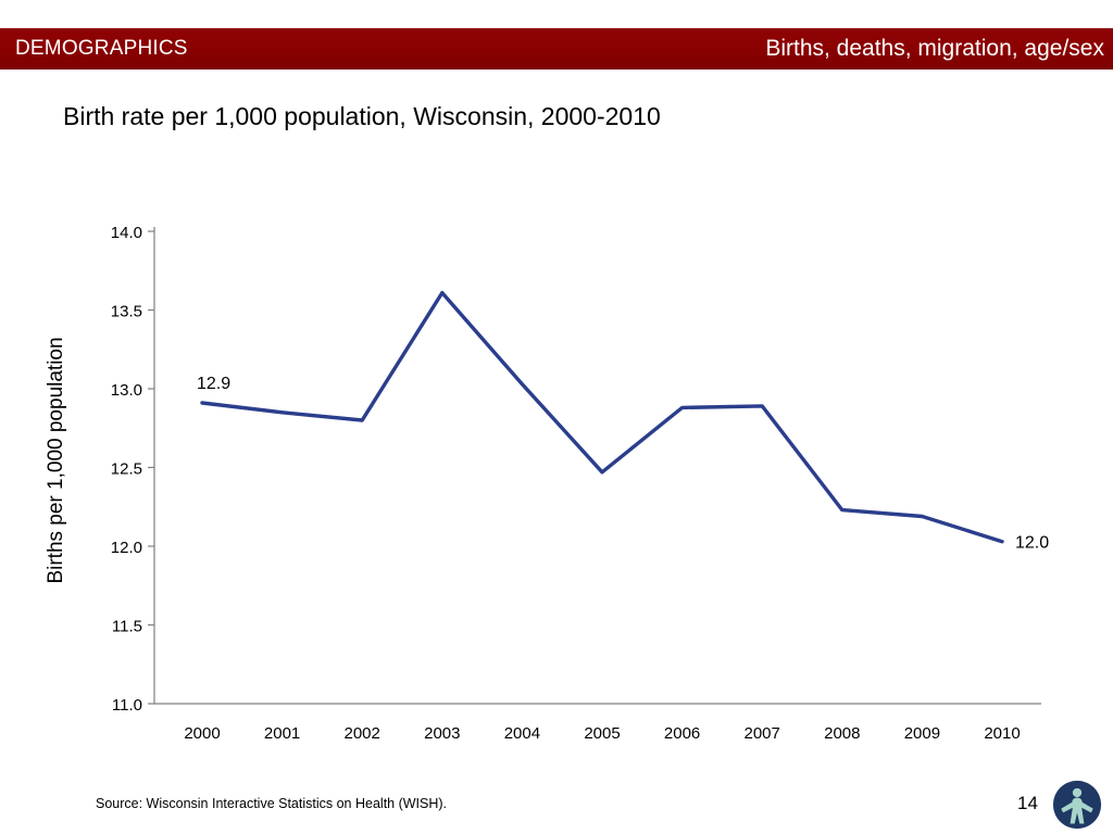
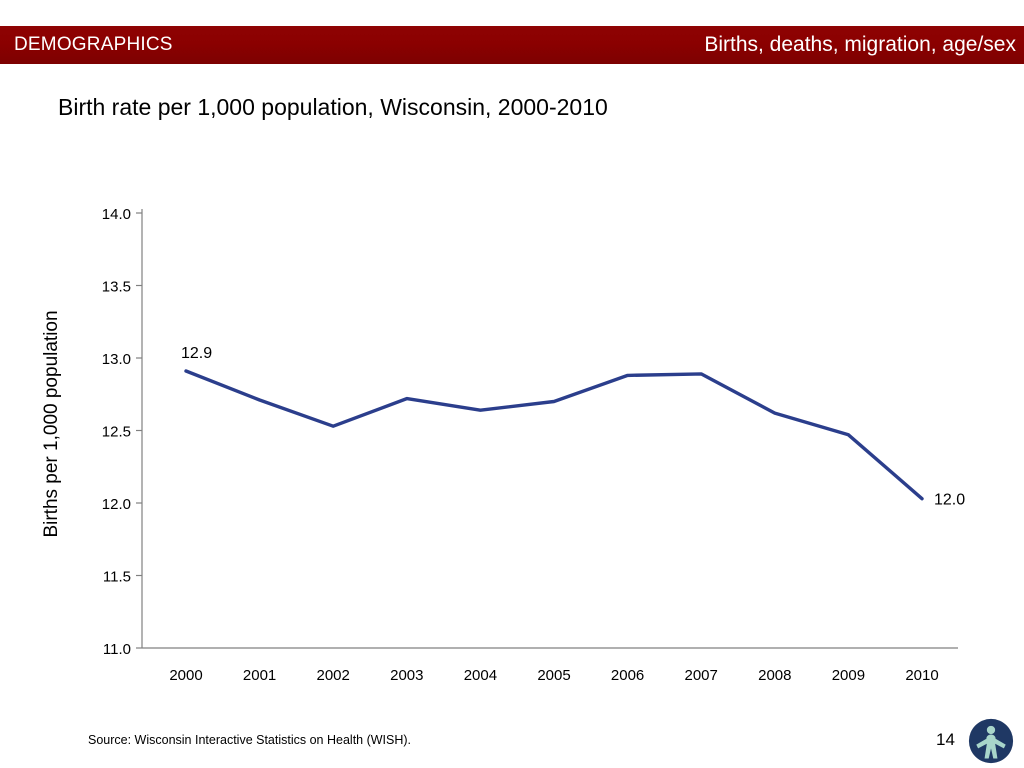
2001: 12.85 -> 12.71
2002: 12.80 -> 12.53
2003: 13.61 -> 12.72
2004: 13.03 -> 12.64
2005: 12.47 -> 12.70
2008: 12.23 -> 12.62
2009: 12.19 -> 12.47
